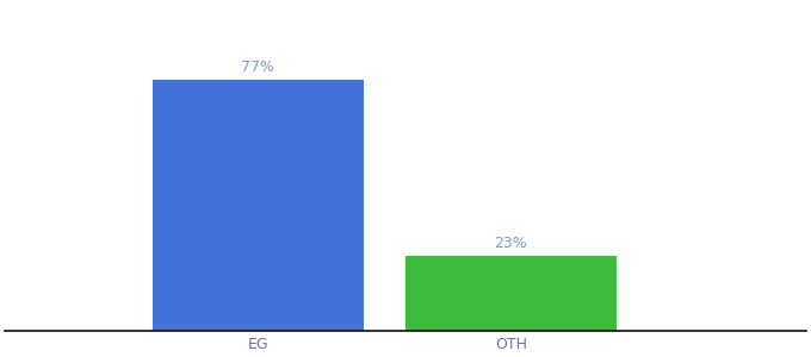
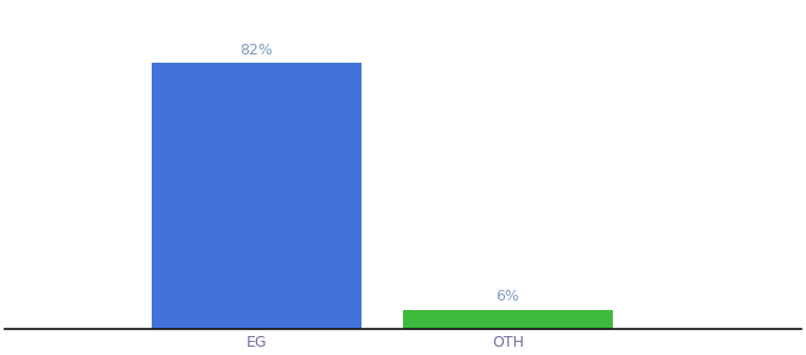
EG: 77% -> 82%
OTH: 23% -> 6%
